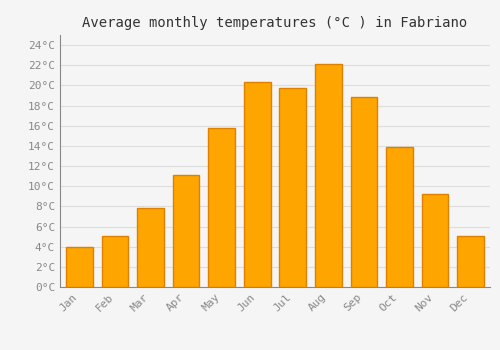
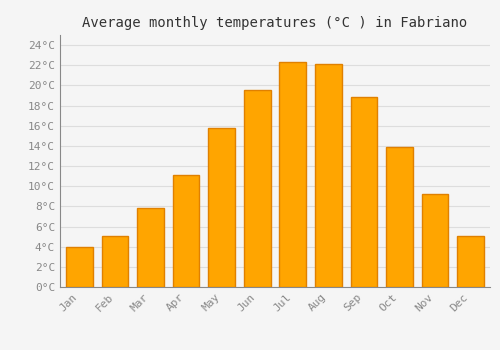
Jun: 20.3°C -> 19.5°C
Jul: 19.7°C -> 22.3°C
